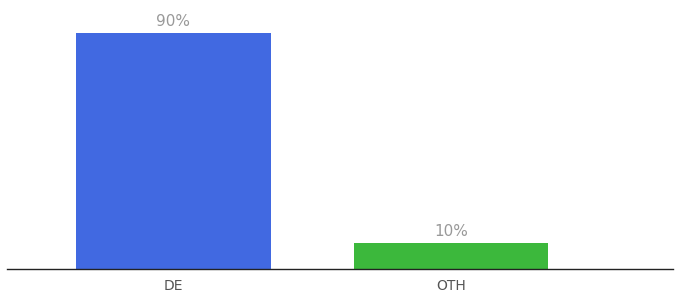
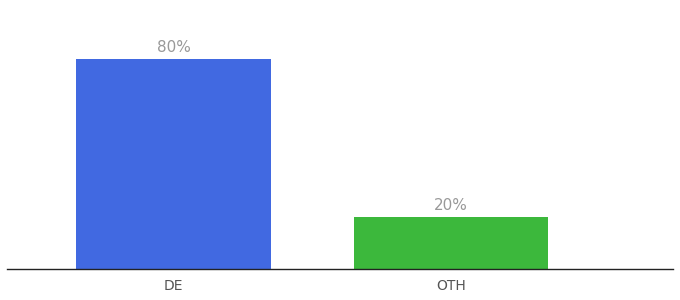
DE: 90% -> 80%
OTH: 10% -> 20%
